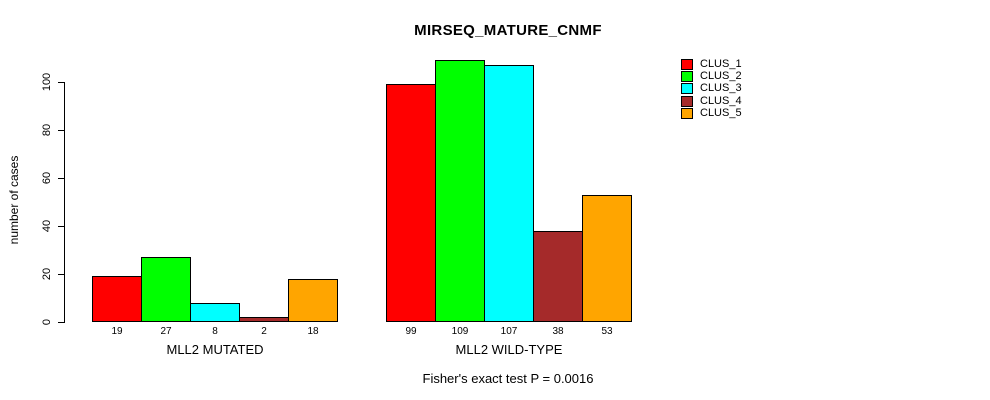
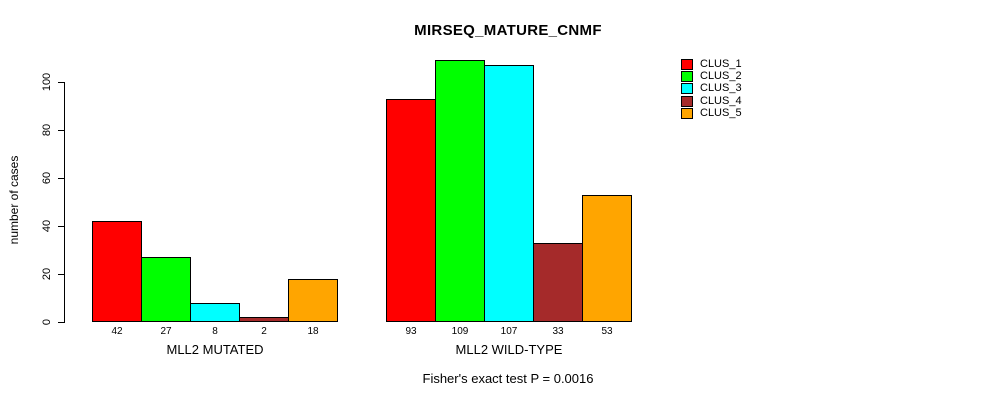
CLUS_1/MLL2 MUTATED: 19 -> 42
CLUS_1/MLL2 WILD-TYPE: 99 -> 93
CLUS_4/MLL2 WILD-TYPE: 38 -> 33
